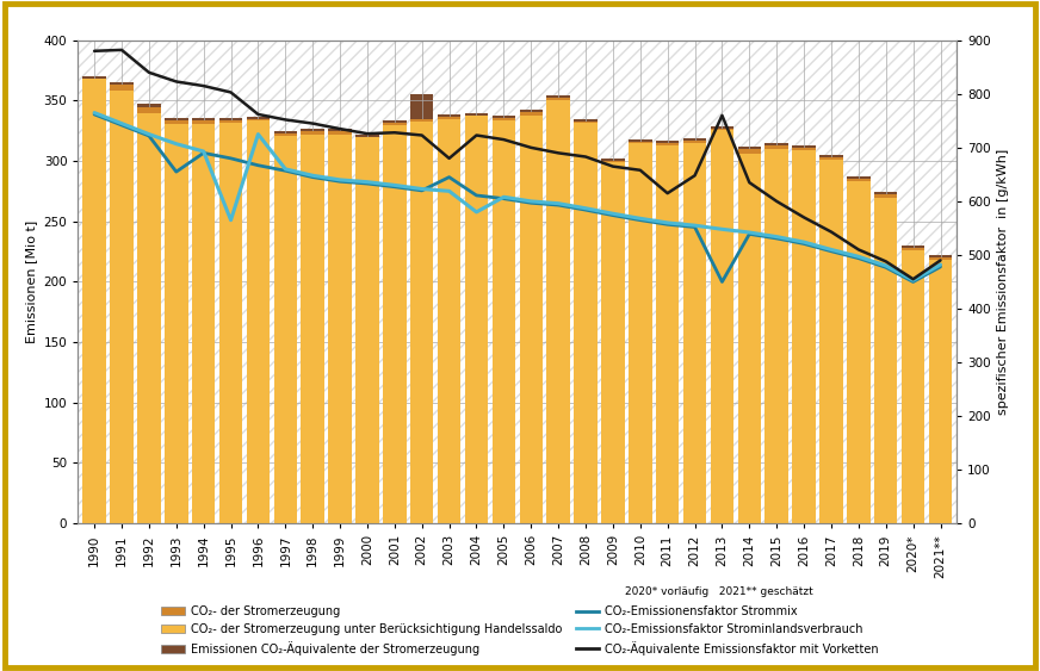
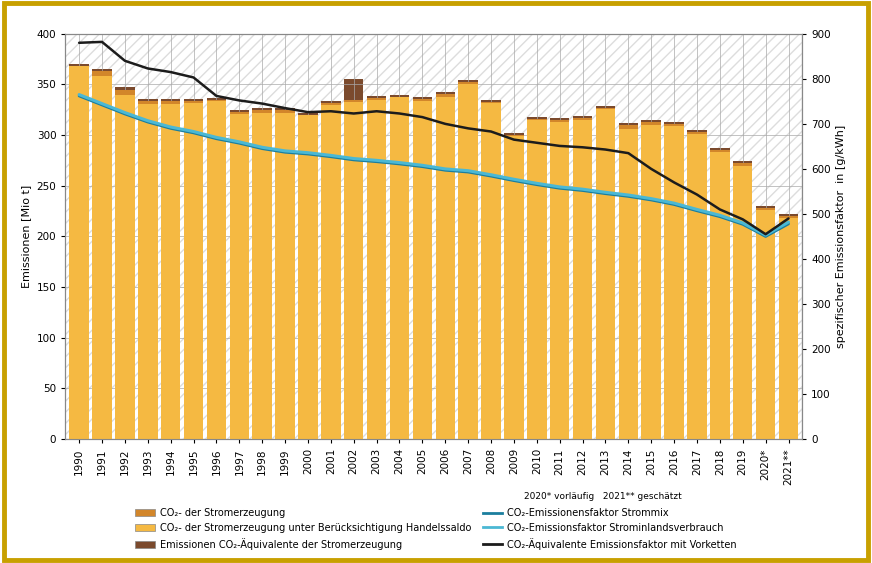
CO₂-Emissionensfaktor Strommix/1993: 655 -> 704
CO₂-Emissionsfaktor Strominlandsverbrauch/1995: 565 -> 683
CO₂-Emissionsfaktor Strominlandsverbrauch/1996: 725 -> 670
CO₂-Äquivalente Emissionsfaktor mit Vorketten/2003: 680 -> 728
CO₂-Emissionensfaktor Strommix/2003: 645 -> 616
CO₂-Emissionsfaktor Strominlandsverbrauch/2004: 580 -> 614
CO₂-Äquivalente Emissionsfaktor mit Vorketten/2011: 615 -> 651
CO₂-Äquivalente Emissionsfaktor mit Vorketten/2013: 760 -> 643
CO₂-Emissionensfaktor Strommix/2013: 450 -> 545
